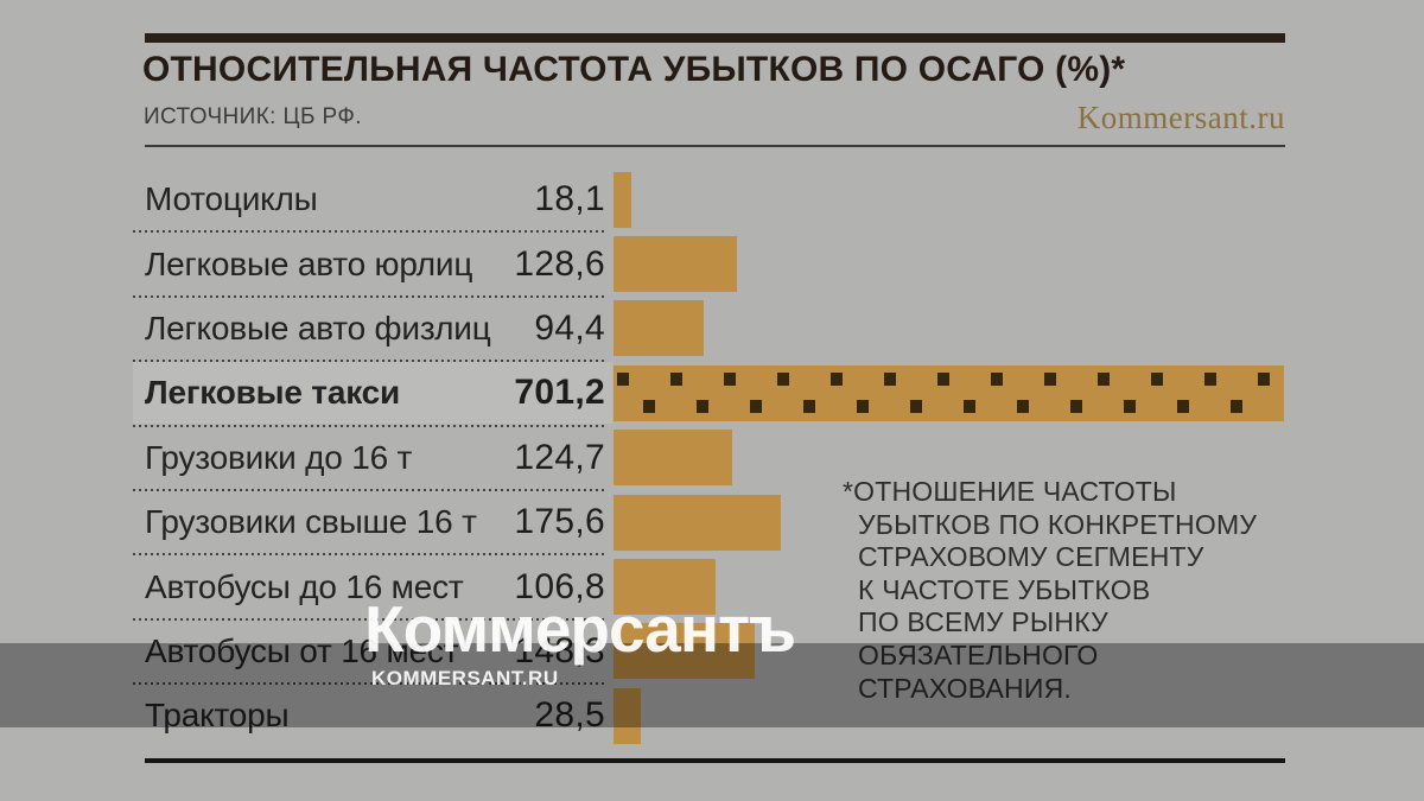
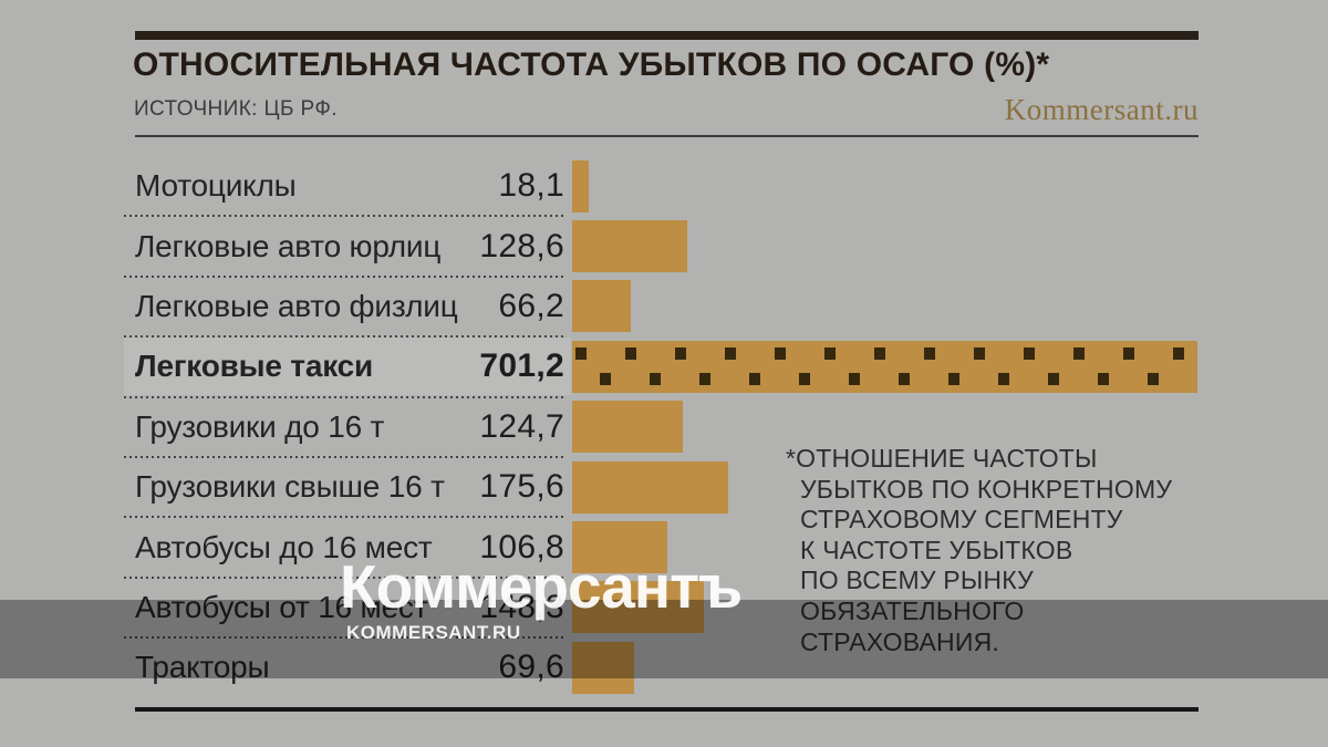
Легковые авто физлиц: 94,4 -> 66,2
Тракторы: 28,5 -> 69,6
